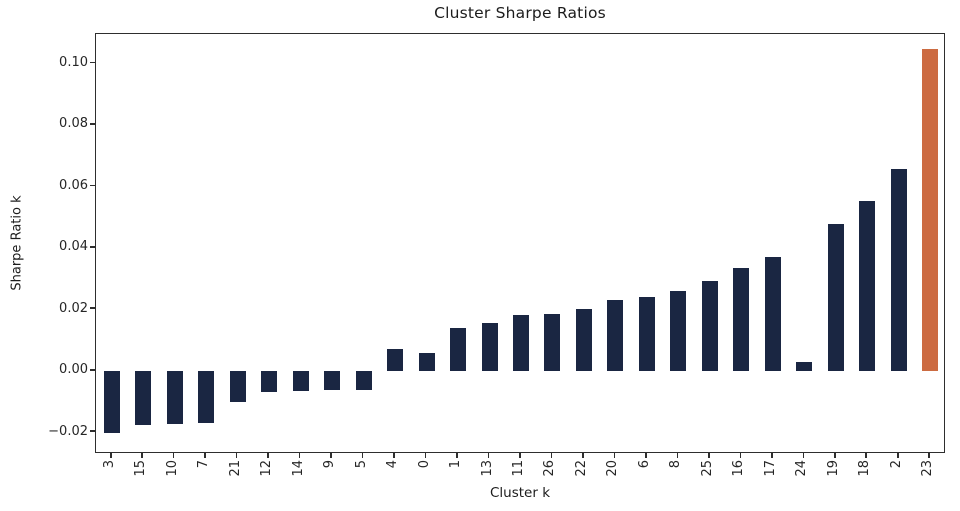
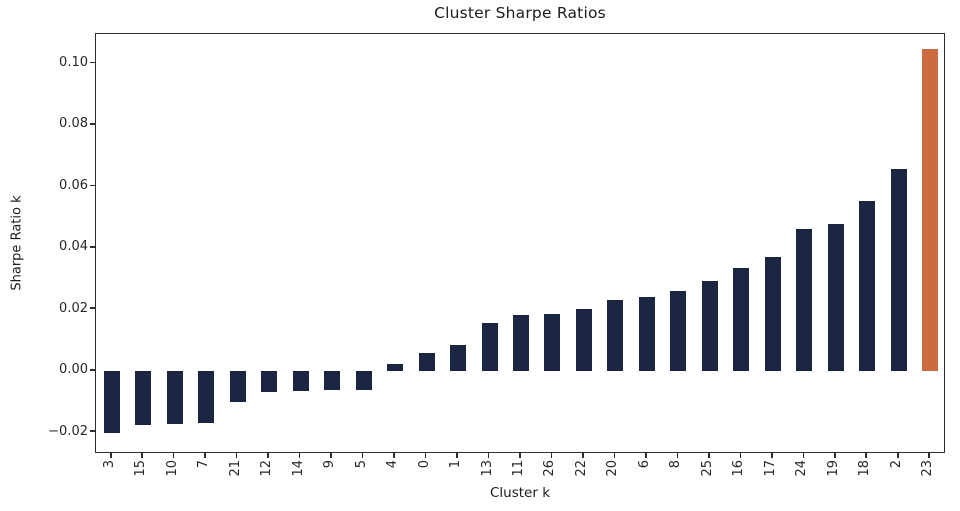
4: 0.007 -> 0.002
1: 0.014 -> 0.009
24: 0.003 -> 0.046
